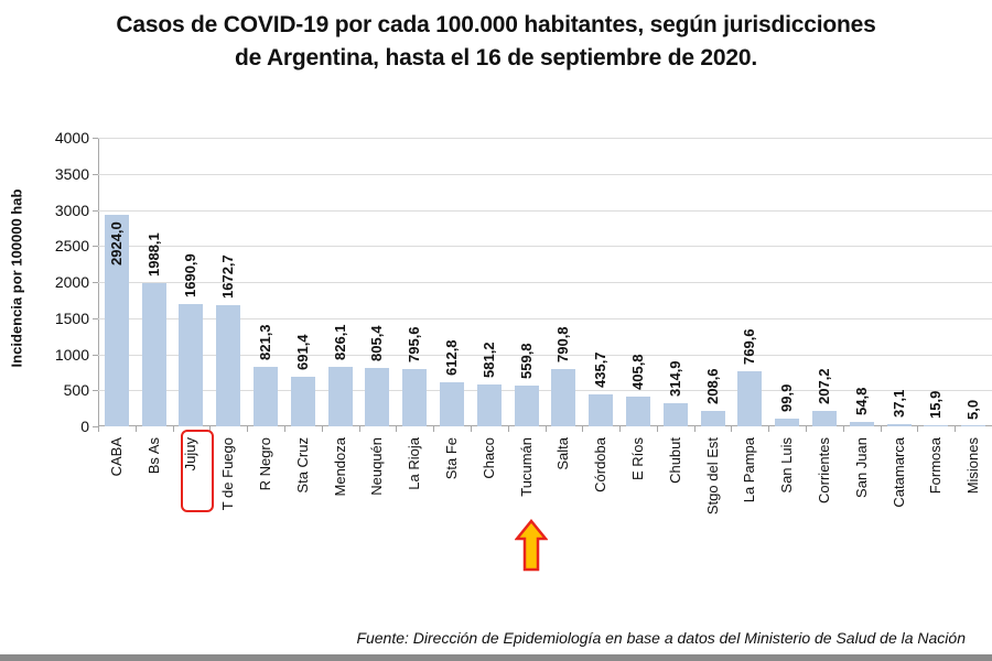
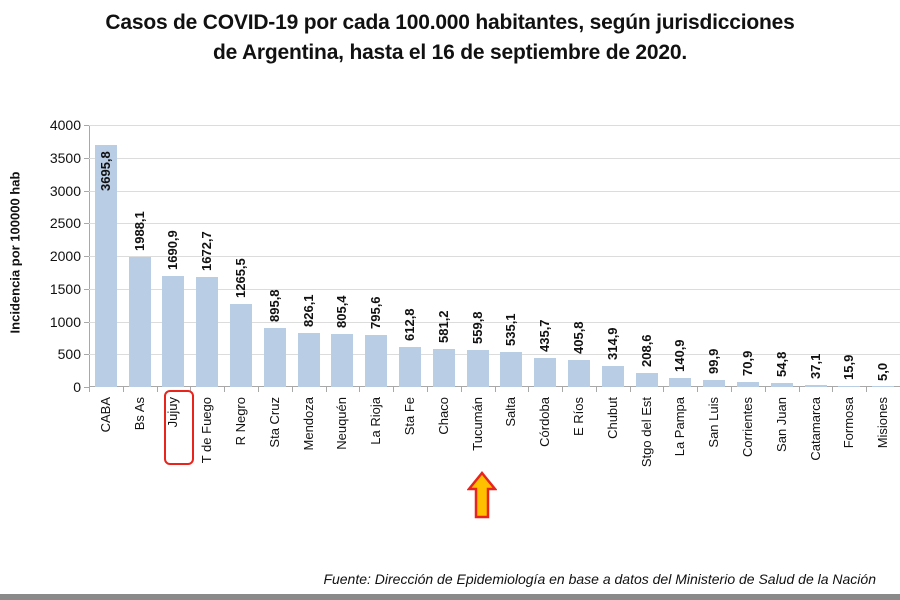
CABA: 2924,0 -> 3695,8
R Negro: 821,3 -> 1265,5
Sta Cruz: 691,4 -> 895,8
Salta: 790,8 -> 535,1
La Pampa: 769,6 -> 140,9
Corrientes: 207,2 -> 70,9
